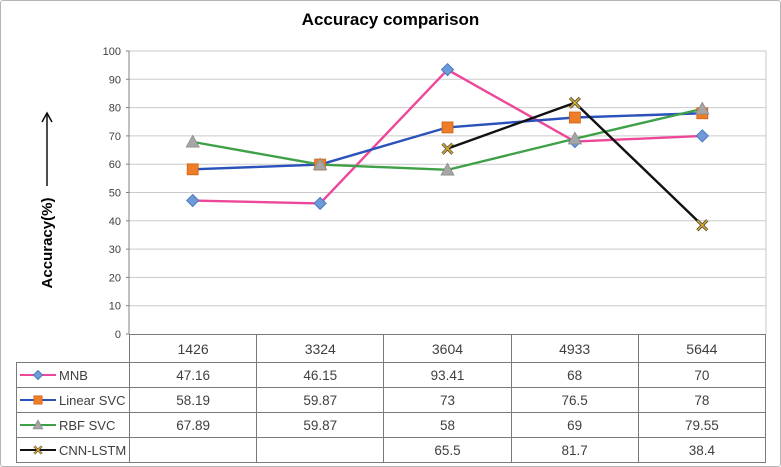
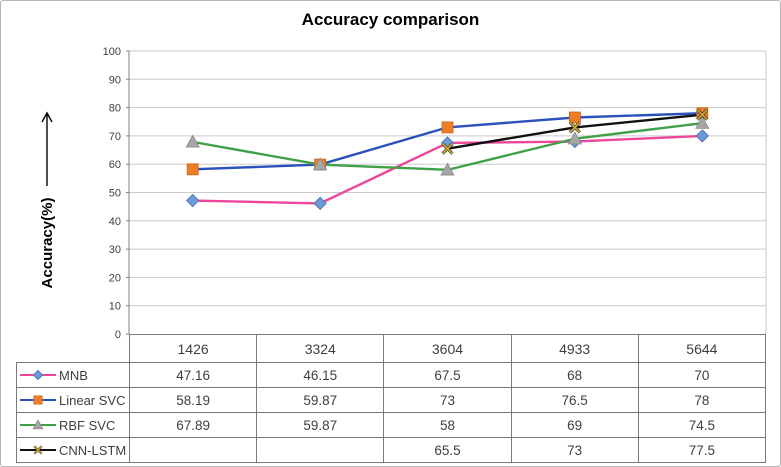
MNB/3604: 93.41 -> 67.5
CNN-LSTM/4933: 81.7 -> 73
RBF SVC/5644: 79.55 -> 74.5
CNN-LSTM/5644: 38.4 -> 77.5
